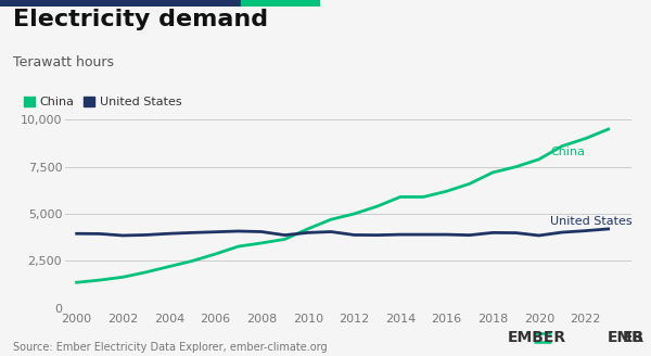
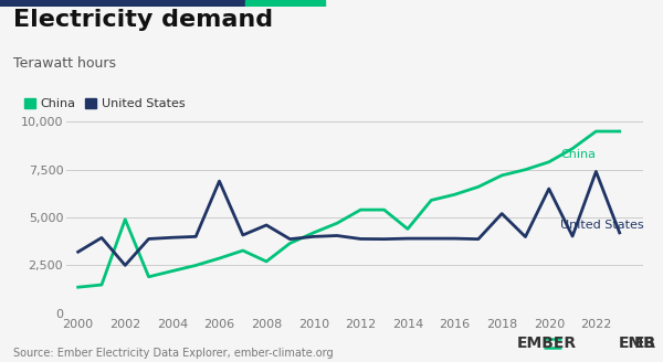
United States/2000: 4,000 -> 3,200
China/2002: 1,600 -> 4,900
United States/2002: 3,800 -> 2,500
United States/2006: 4,000 -> 6,900
China/2008: 3,400 -> 2,700
United States/2008: 4,000 -> 4,600
China/2012: 5,000 -> 5,400
China/2014: 5,900 -> 4,400
United States/2018: 4,000 -> 5,200
United States/2020: 3,800 -> 6,500
China/2022: 9,000 -> 9,500
United States/2022: 4,100 -> 7,400
